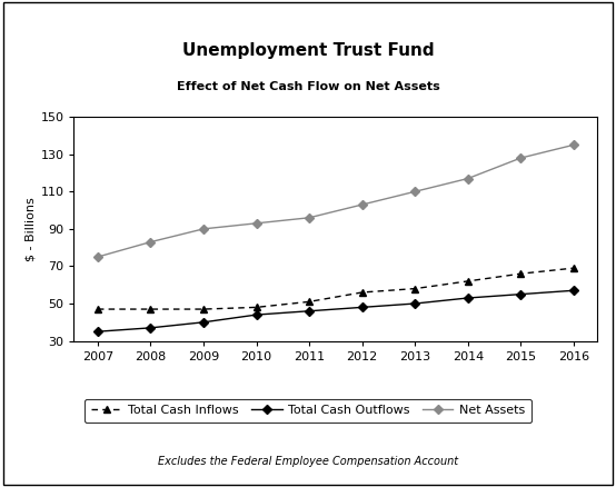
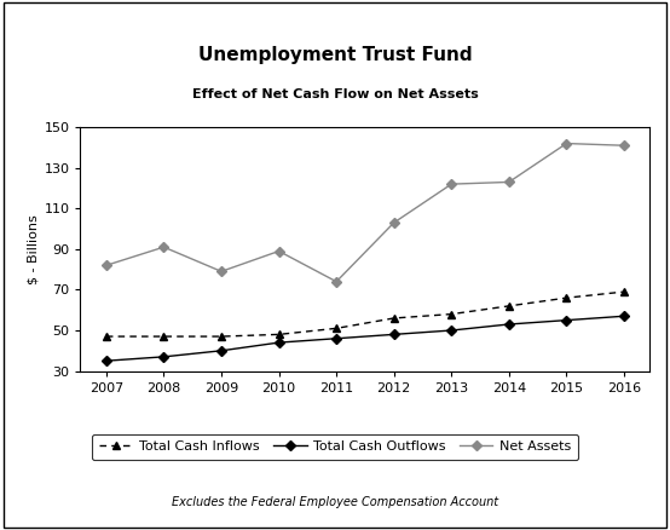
Net Assets/2007: 75 -> 82
Net Assets/2008: 83 -> 91
Net Assets/2009: 90 -> 79
Net Assets/2010: 93 -> 89
Net Assets/2011: 96 -> 74
Net Assets/2013: 110 -> 122
Net Assets/2014: 117 -> 123
Net Assets/2015: 128 -> 142
Net Assets/2016: 135 -> 141
